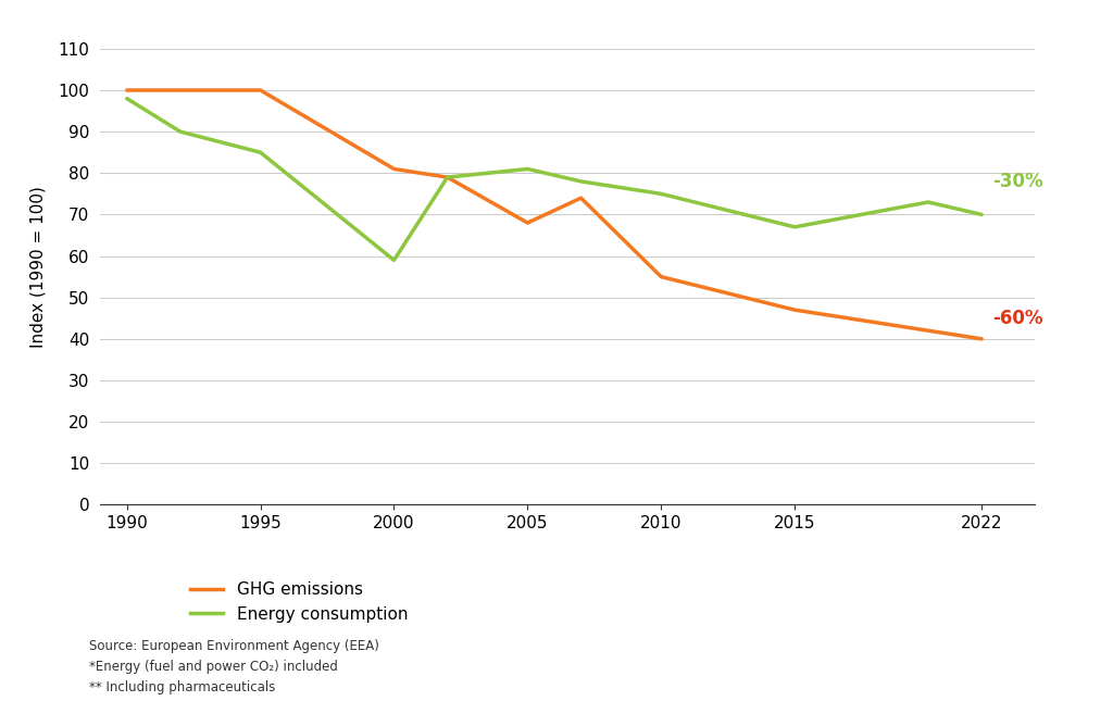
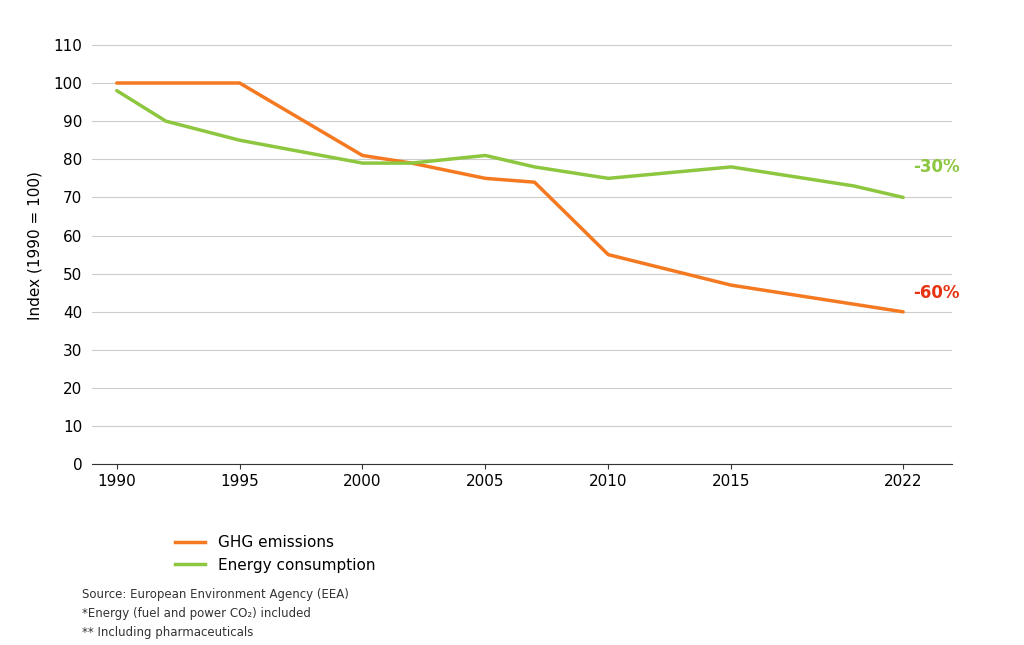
Energy consumption/2000: 59 -> 79
GHG emissions/2005: 68 -> 75
Energy consumption/2015: 67 -> 78
